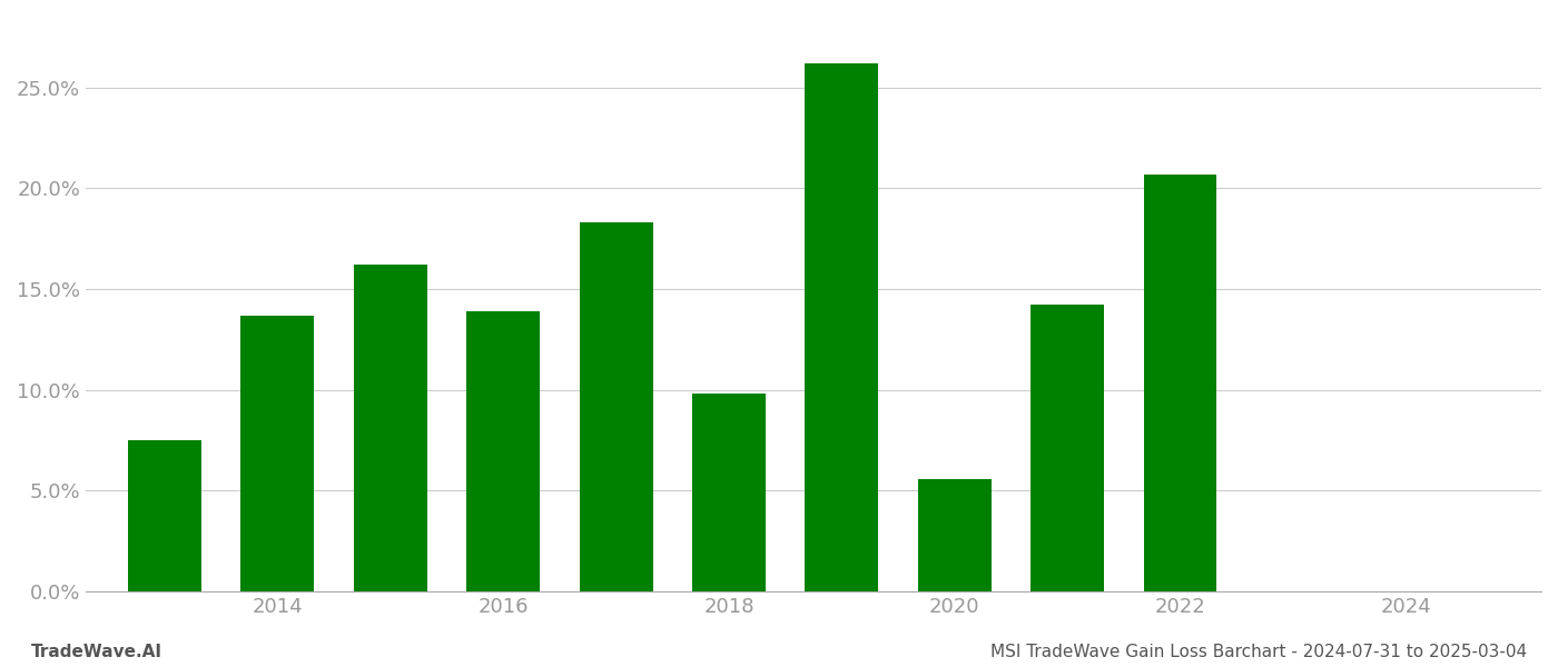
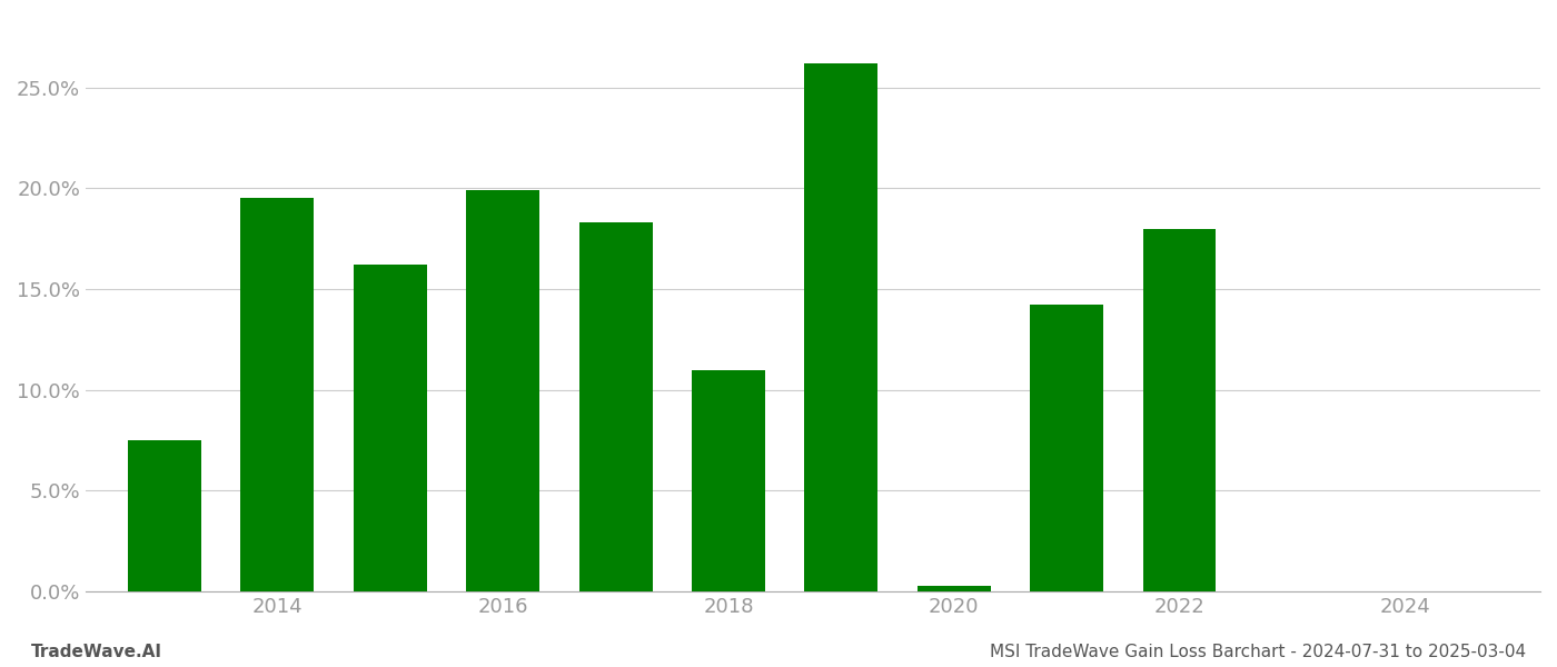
2014: 13.7% -> 19.5%
2016: 13.9% -> 19.9%
2018: 9.8% -> 11.0%
2020: 5.6% -> 0.3%
2022: 20.7% -> 18.0%
